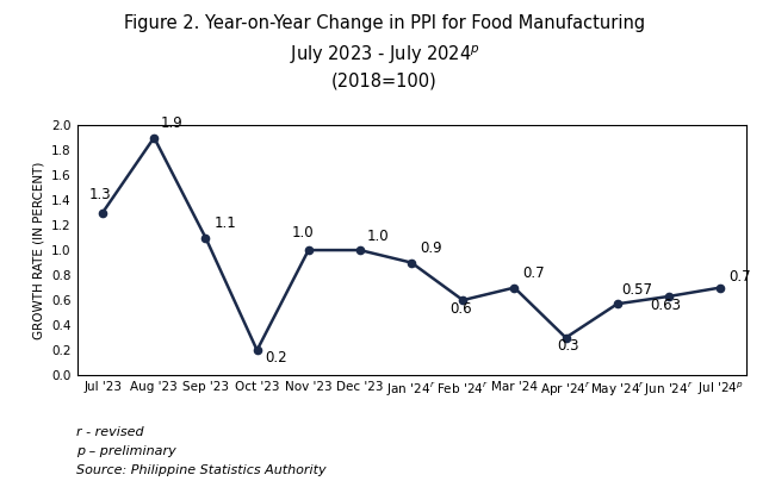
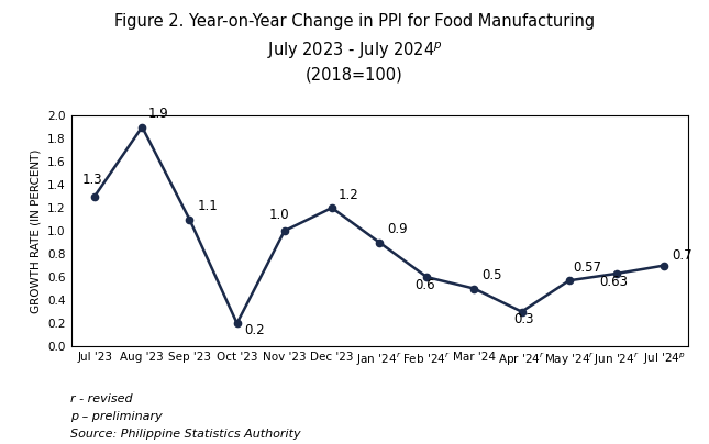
Dec '23: 1.0 -> 1.2
Mar '24: 0.7 -> 0.5
